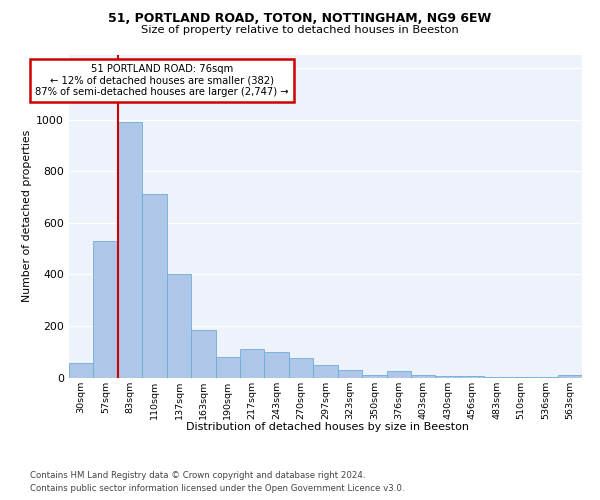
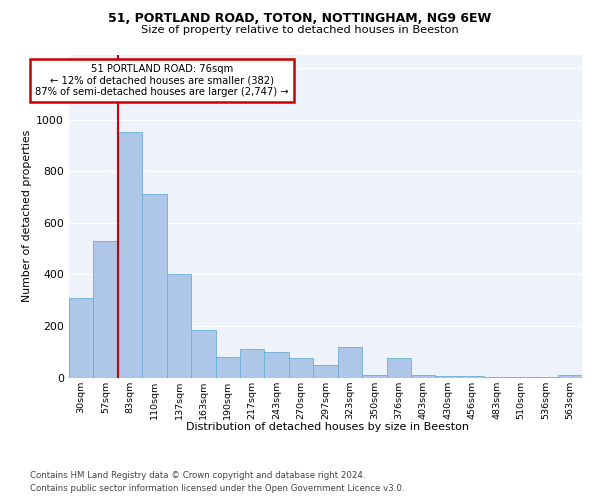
30sqm: 55 -> 310
83sqm: 990 -> 950
323sqm: 30 -> 120
376sqm: 25 -> 75
